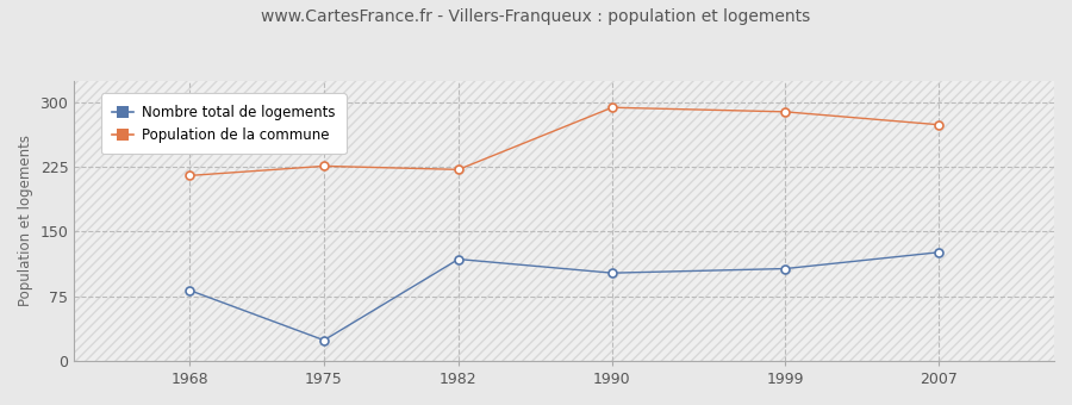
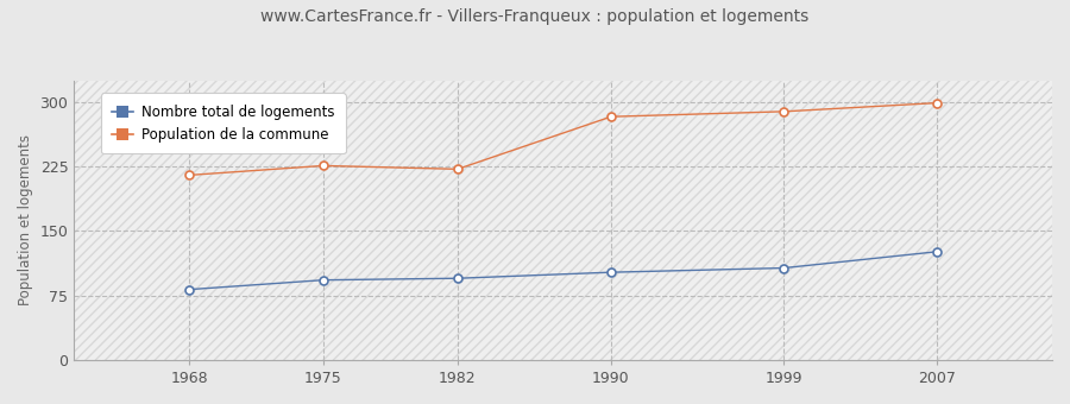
Nombre total de logements/1975: 24 -> 93
Nombre total de logements/1982: 118 -> 95
Population de la commune/1990: 294 -> 283
Population de la commune/2007: 274 -> 299
